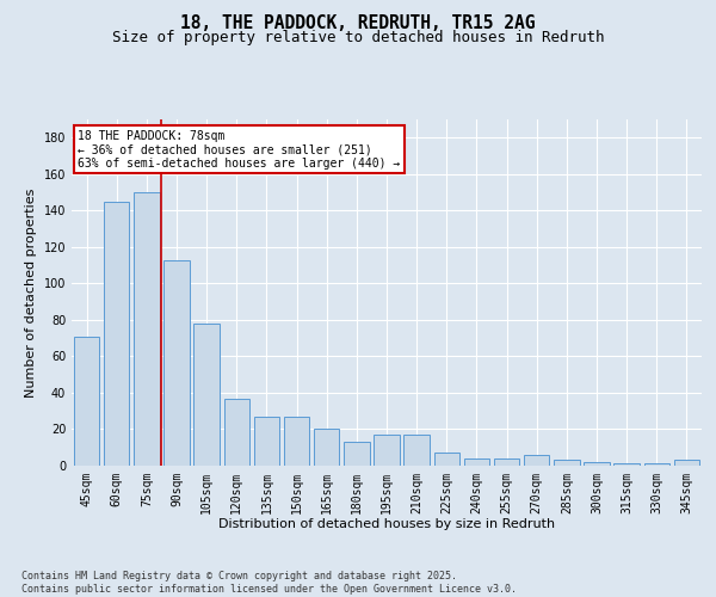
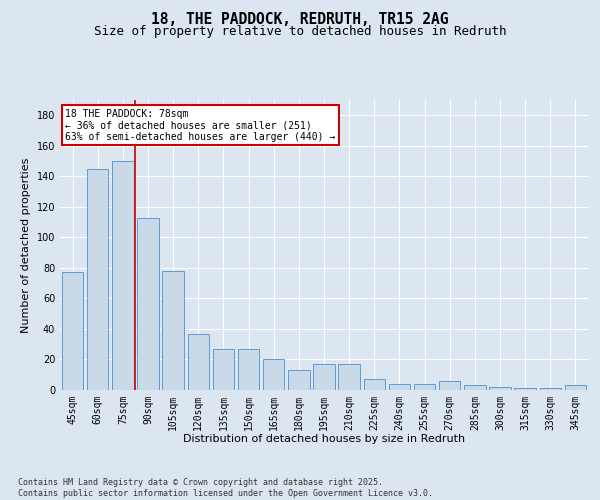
45sqm: 71 -> 77
